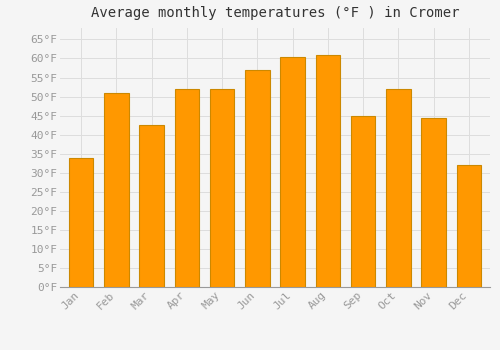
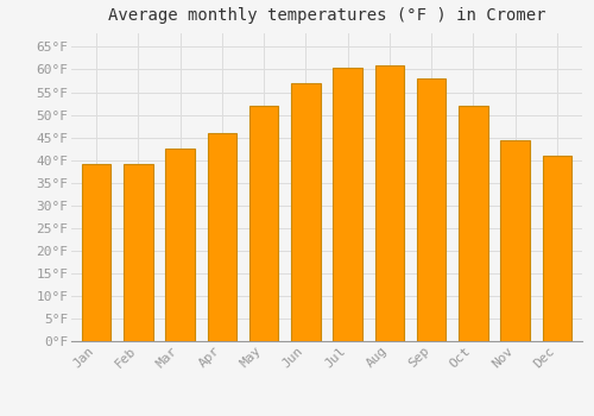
Jan: 34.0°F -> 39.0°F
Feb: 51.0°F -> 39.0°F
Apr: 52.0°F -> 46.0°F
Sep: 45.0°F -> 58.0°F
Dec: 32.0°F -> 41.0°F
